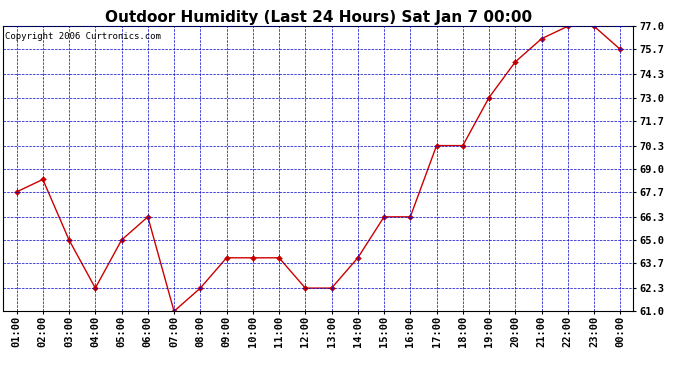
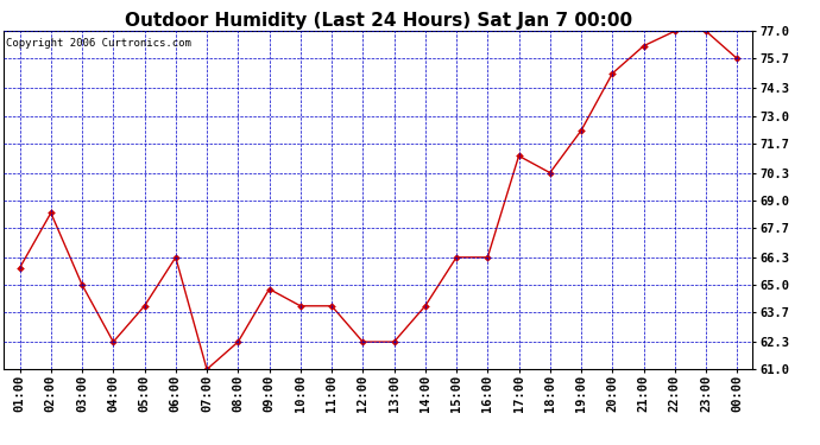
01:00: 67.7 -> 65.8
05:00: 65.0 -> 64.0
09:00: 64.0 -> 64.8
17:00: 70.3 -> 71.1
19:00: 73.0 -> 72.3
